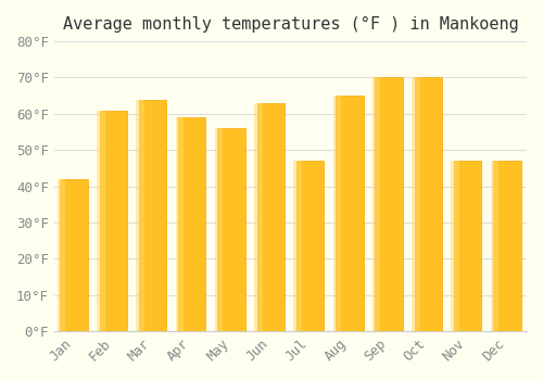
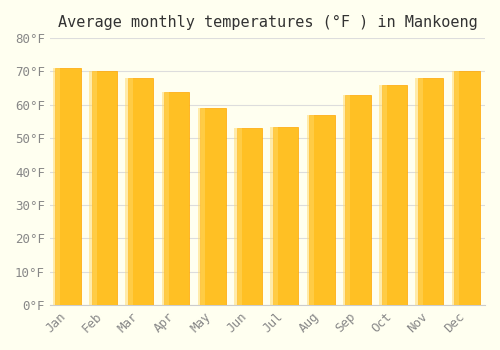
Jan: 42.0°F -> 71.0°F
Feb: 61.0°F -> 70.0°F
Mar: 64.0°F -> 68.0°F
Apr: 59.0°F -> 64.0°F
May: 56.0°F -> 59.0°F
Jun: 63.0°F -> 53.0°F
Jul: 47.0°F -> 53.5°F
Aug: 65.0°F -> 57.0°F
Sep: 70.0°F -> 63.0°F
Oct: 70.0°F -> 66.0°F
Nov: 47.0°F -> 68.0°F
Dec: 47.0°F -> 70.0°F
